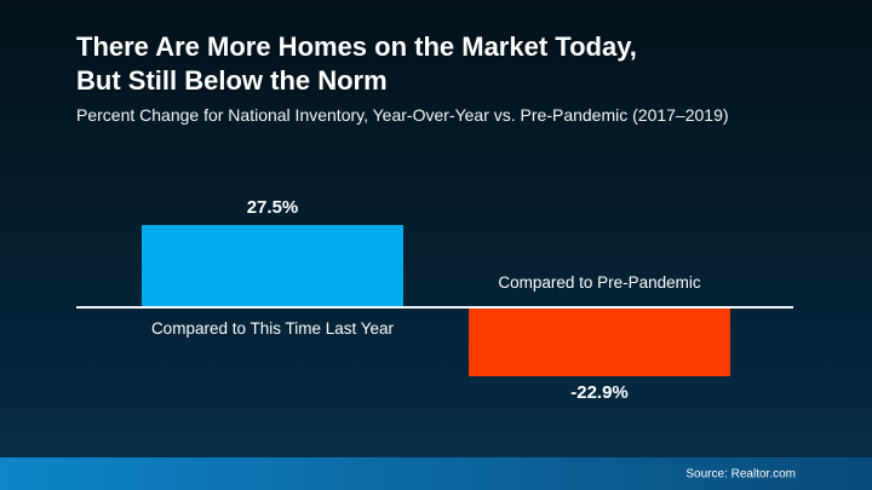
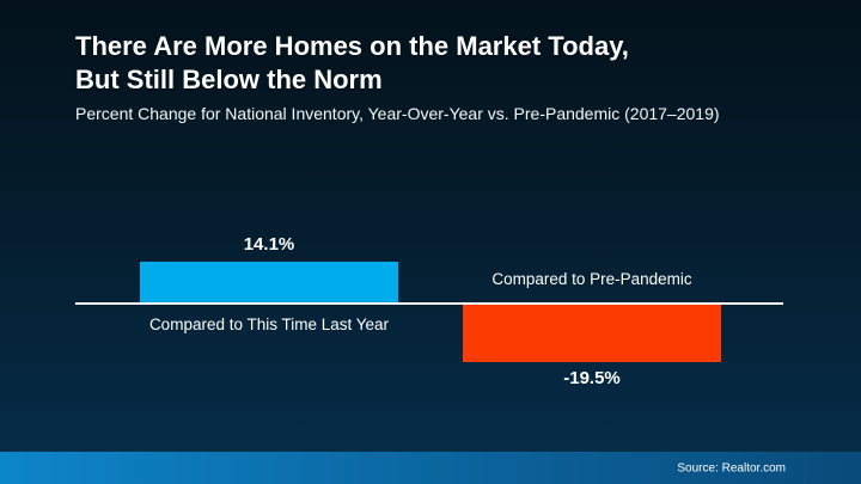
Compared to This Time Last Year: 27.5% -> 14.1%
Compared to Pre-Pandemic: -22.9% -> -19.5%
